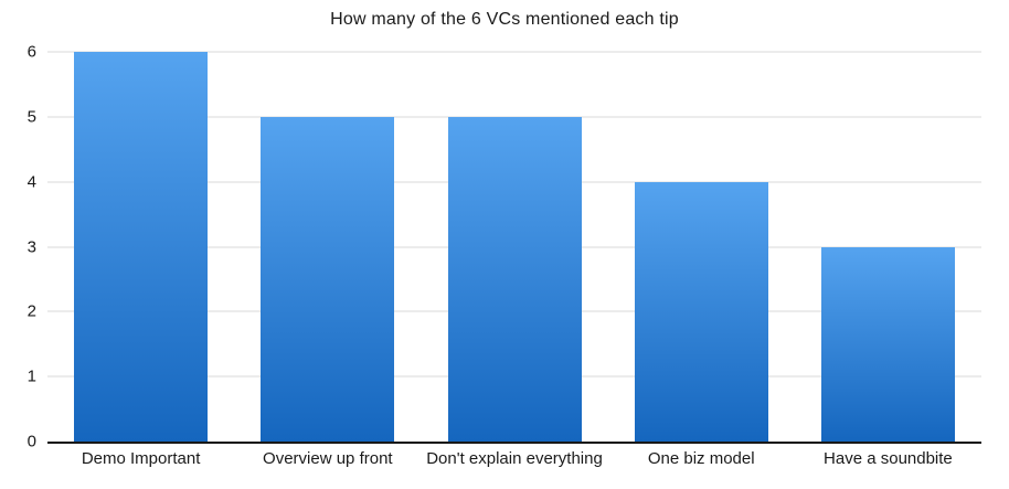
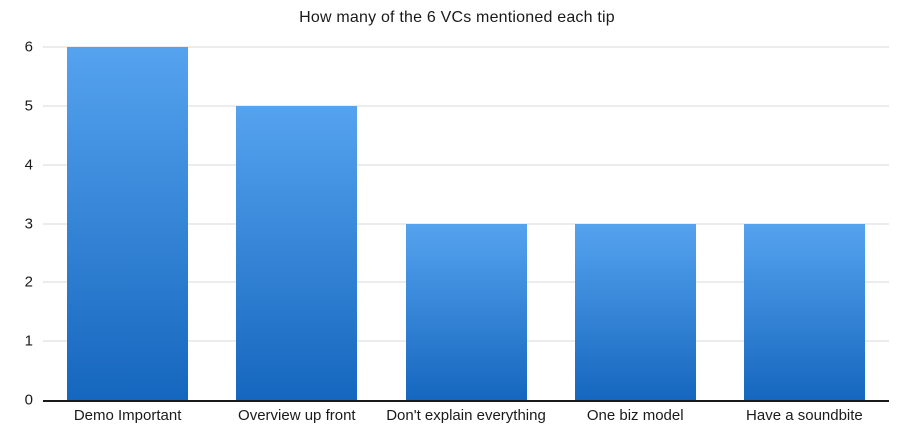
Don't explain everything: 5 -> 3
One biz model: 4 -> 3
